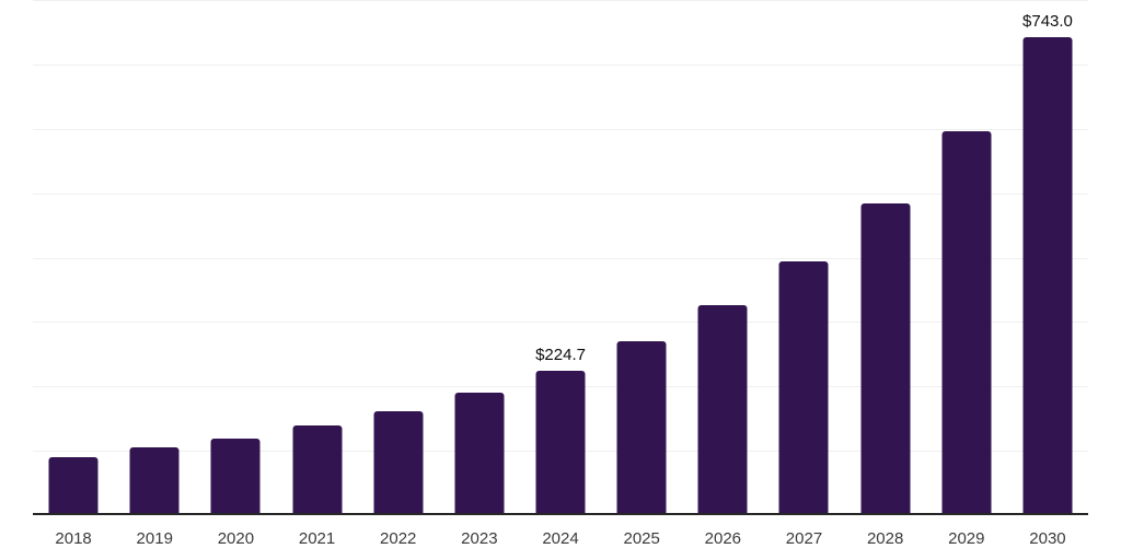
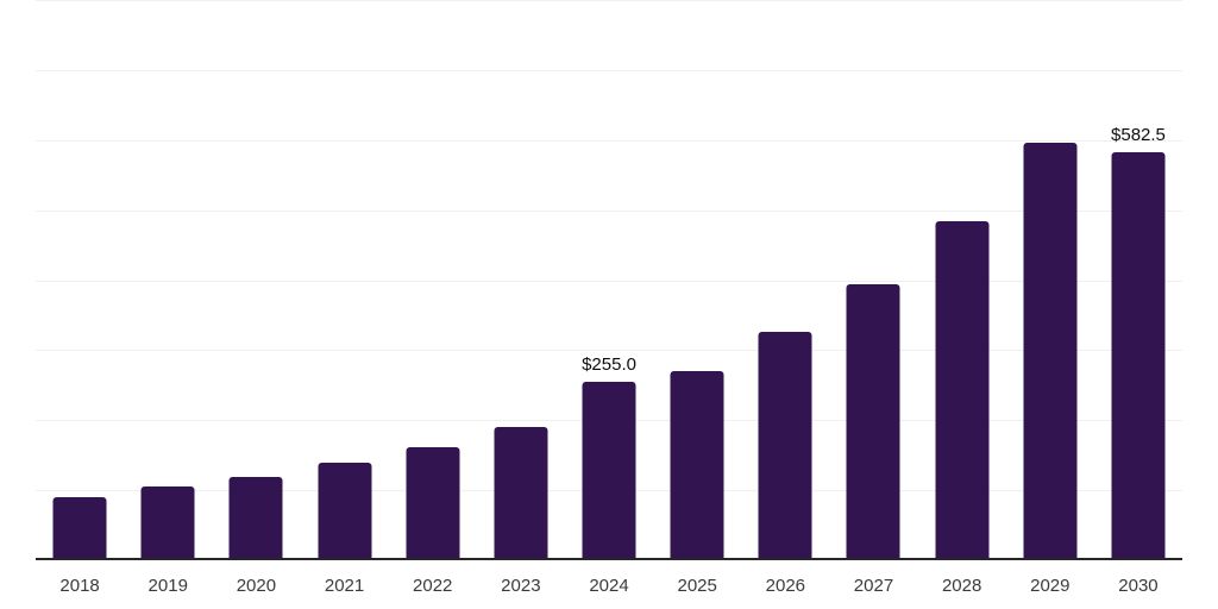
2024: $224.7 -> $255.0
2030: $743.0 -> $582.5
